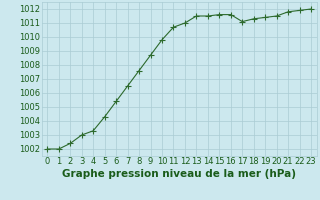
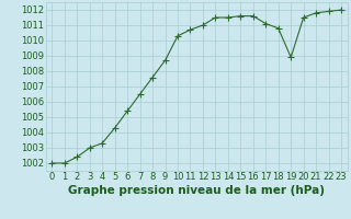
10: 1009.8 -> 1010.3
18: 1011.3 -> 1010.8
19: 1011.4 -> 1008.9
